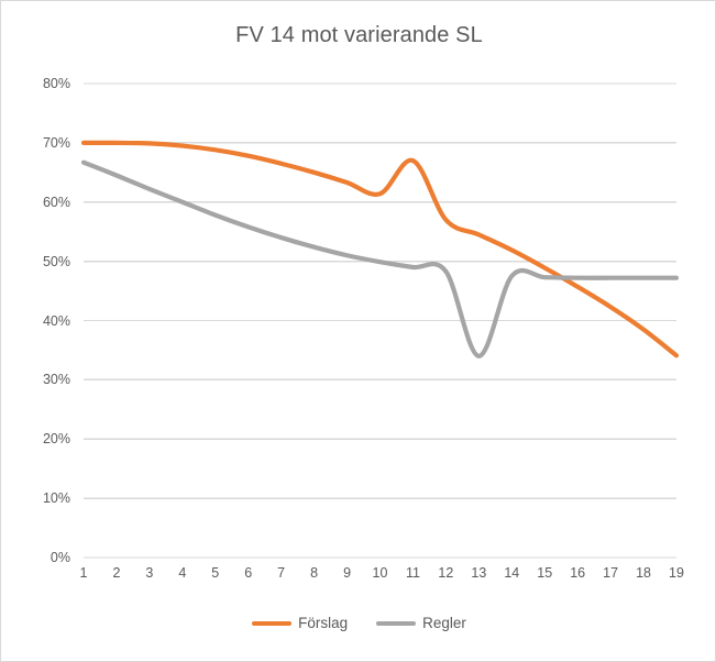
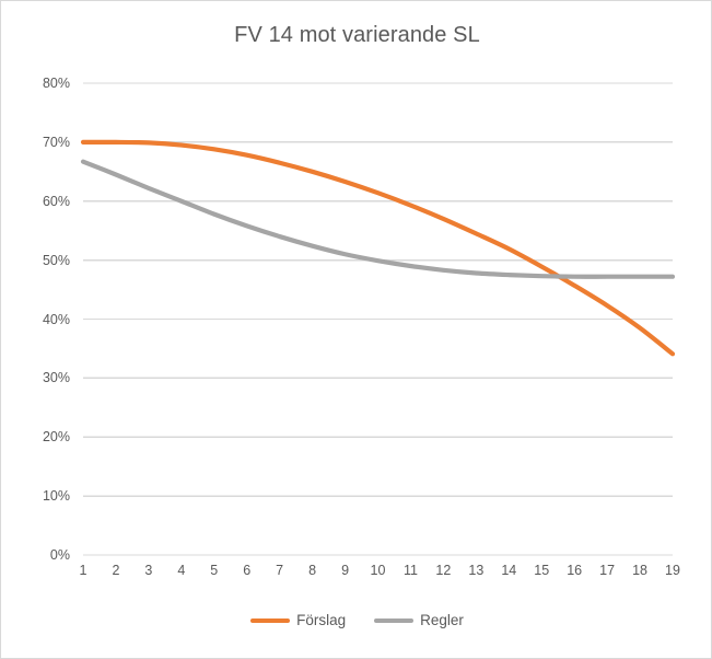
Förslag/11: 67% -> 59%
Regler/13: 34% -> 48%
